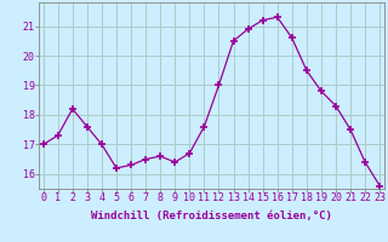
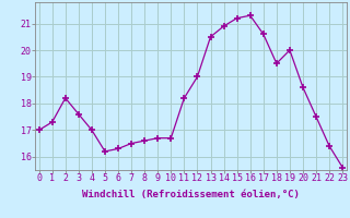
9: 16.4 -> 16.7
11: 17.6 -> 18.2
19: 18.8 -> 20.0
20: 18.3 -> 18.6
